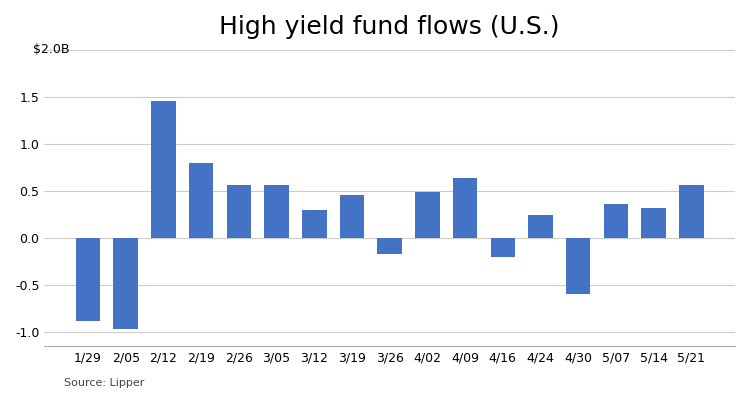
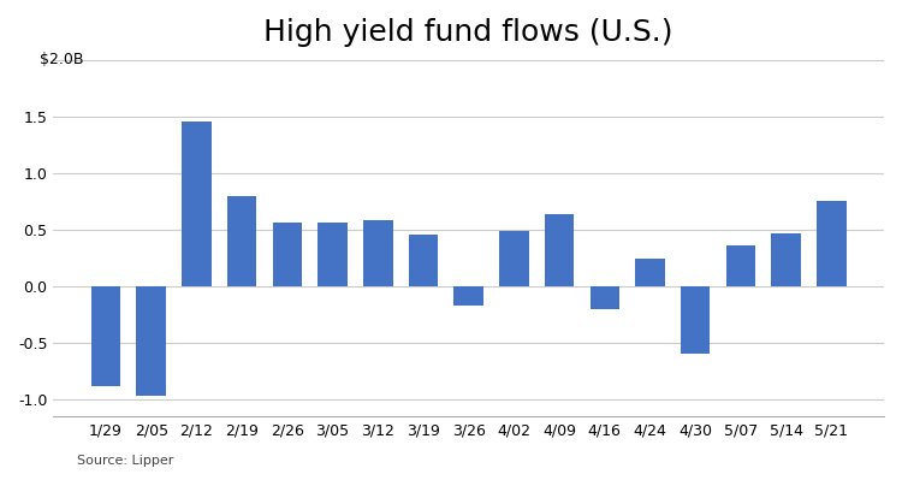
3/12: 0.30 -> 0.58
5/14: 0.32 -> 0.47
5/21: 0.56 -> 0.75
